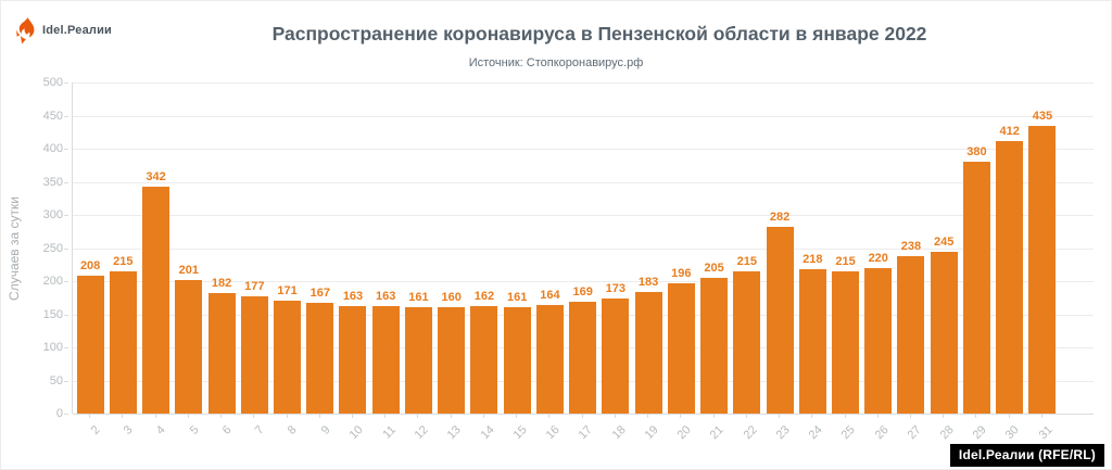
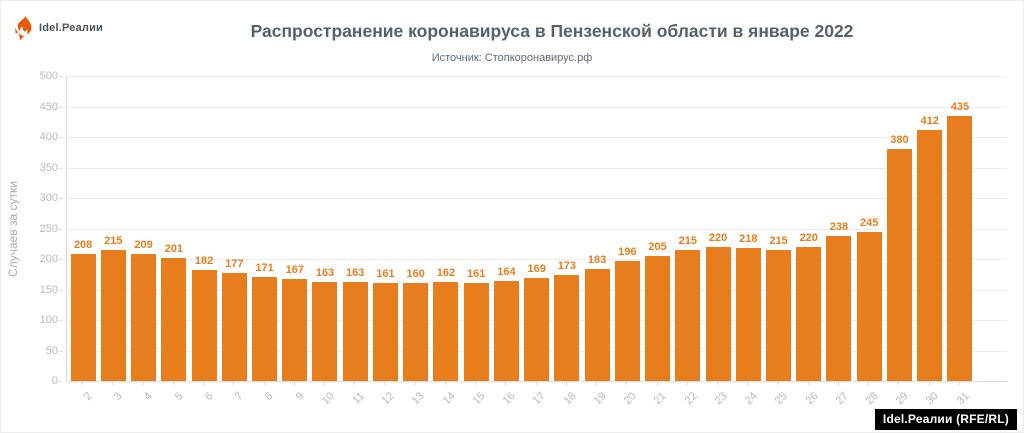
4: 342 -> 209
23: 282 -> 220
